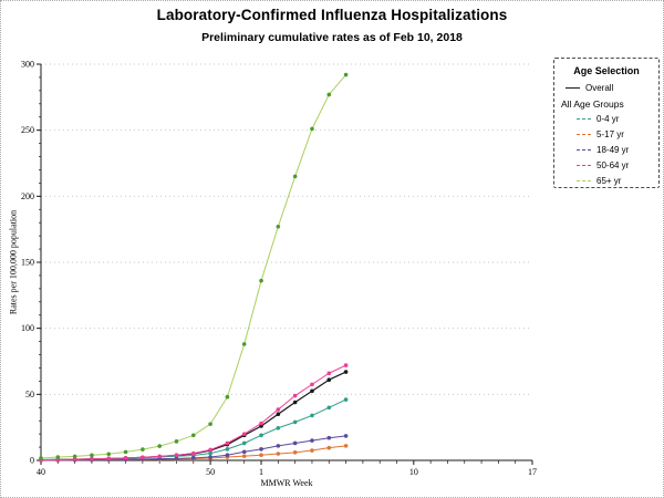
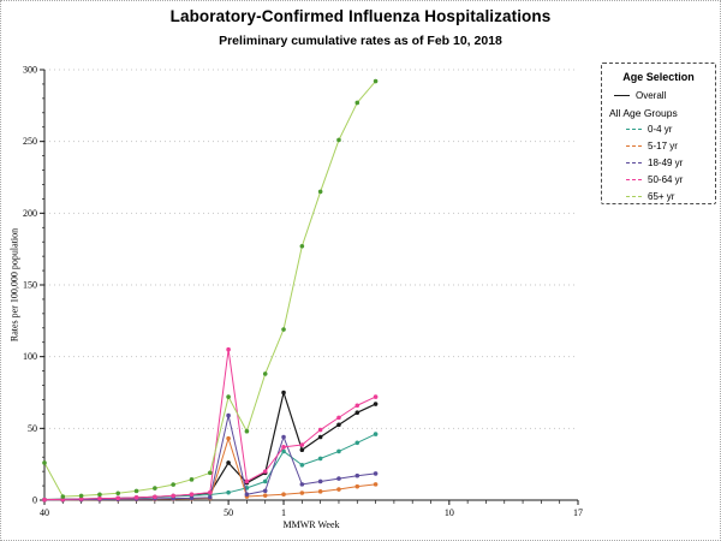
65+ yr/40: 2 -> 26
Overall/50: 8 -> 26
5-17 yr/50: 2 -> 43
18-49 yr/50: 2 -> 59
50-64 yr/50: 8 -> 105
65+ yr/50: 28 -> 72
Overall/1: 26 -> 75
0-4 yr/1: 19 -> 34
18-49 yr/1: 8 -> 44
50-64 yr/1: 28 -> 37
65+ yr/1: 136 -> 119
